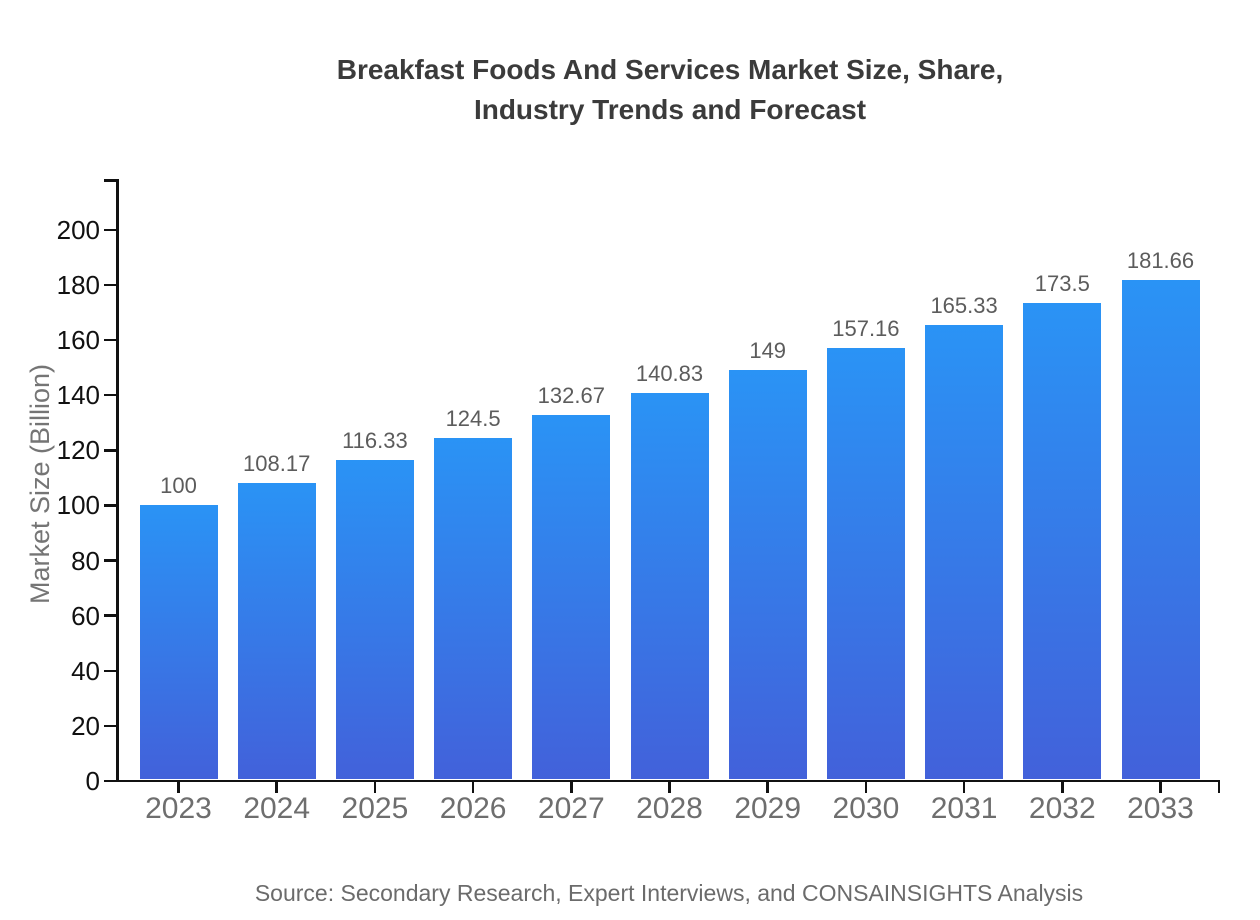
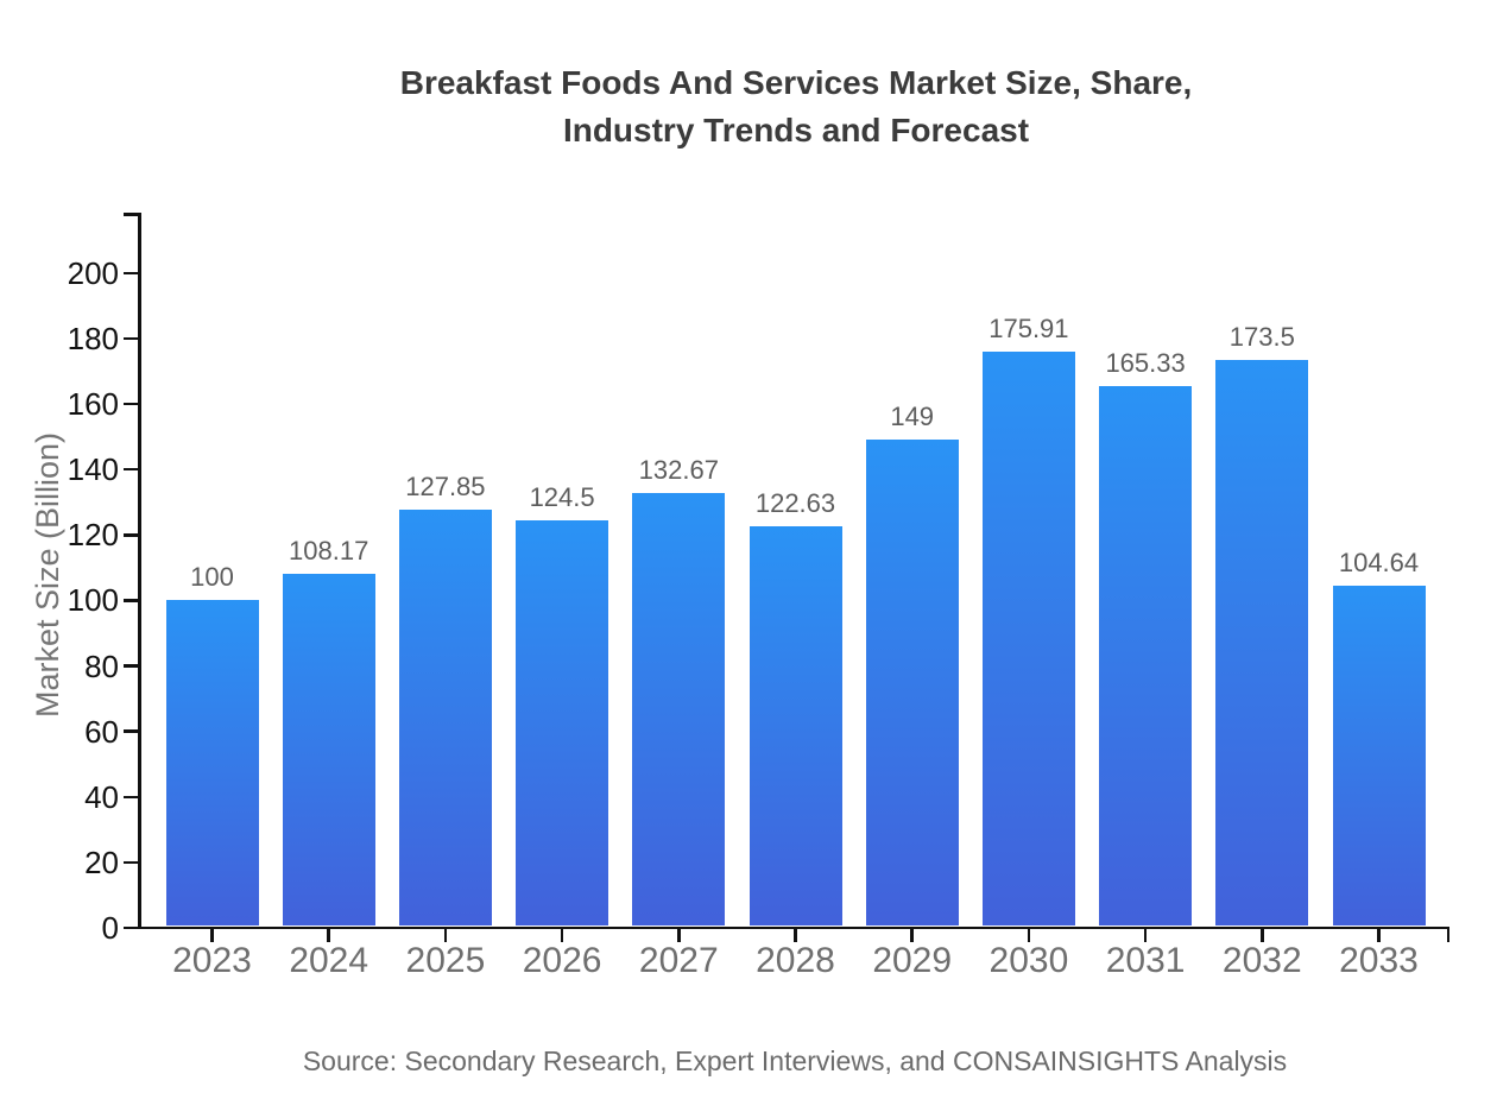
2025: 116.33 -> 127.85
2028: 140.83 -> 122.63
2030: 157.16 -> 175.91
2033: 181.66 -> 104.64
